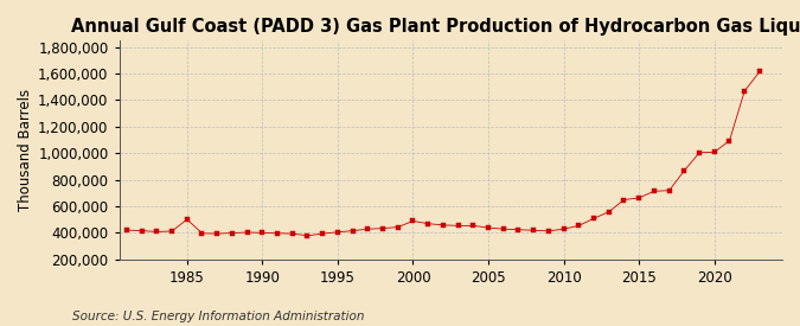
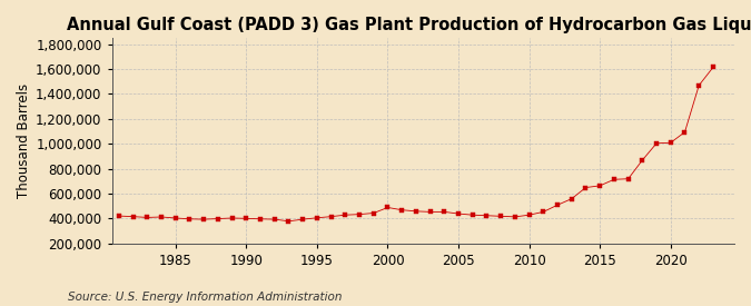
1985: 500,000 -> 400,000
